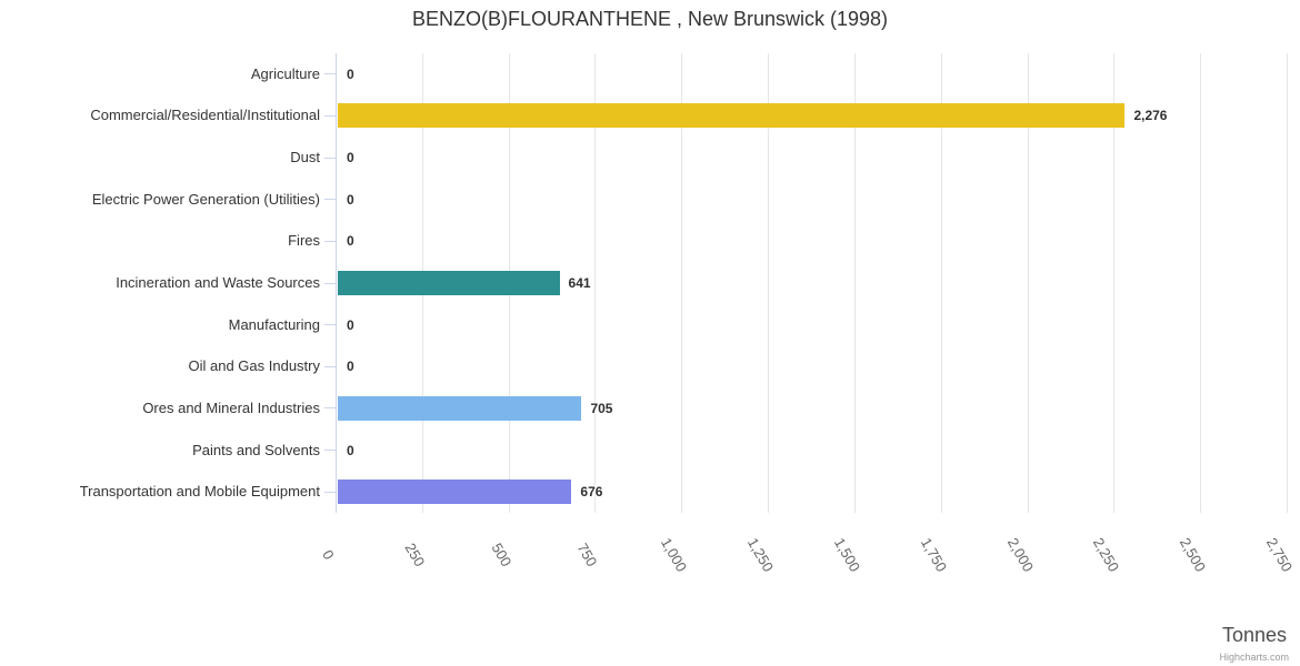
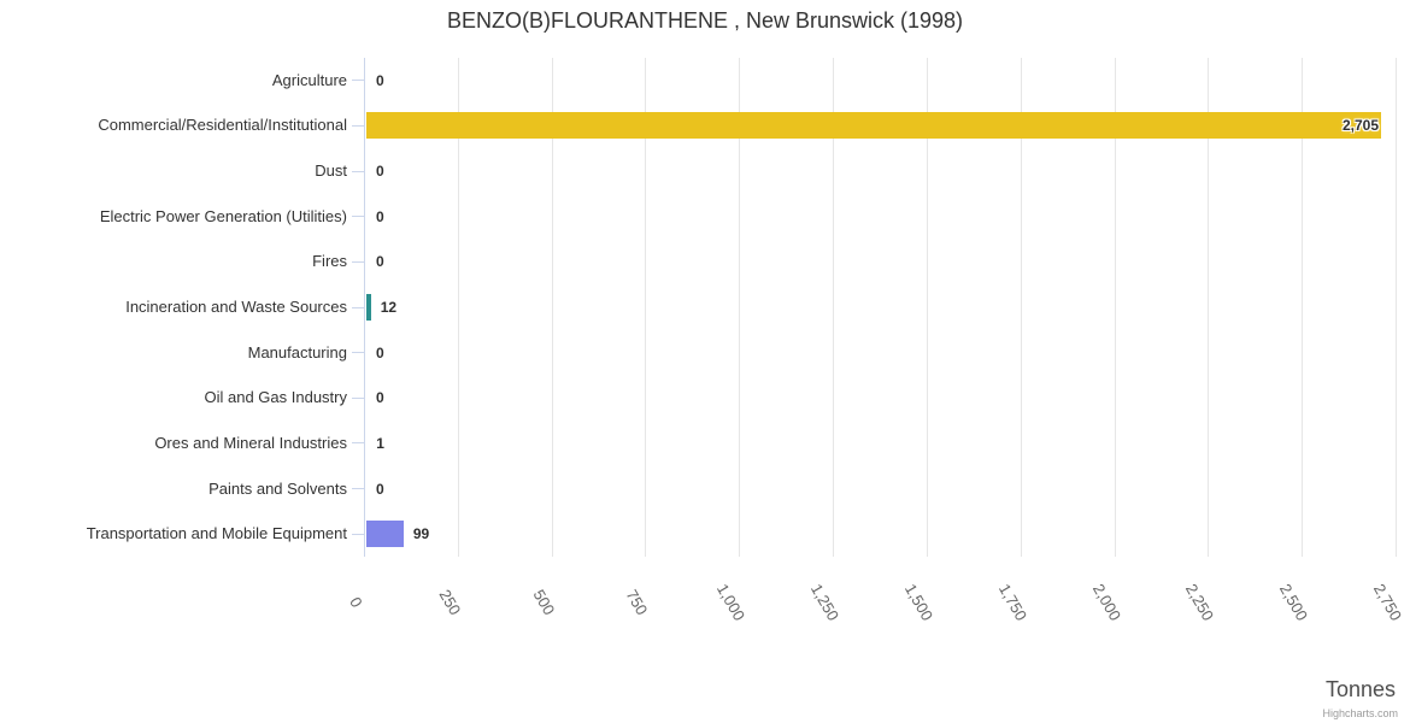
Commercial/Residential/Institutional: 2,276 -> 2,705
Incineration and Waste Sources: 641 -> 12
Ores and Mineral Industries: 705 -> 1
Transportation and Mobile Equipment: 676 -> 99
